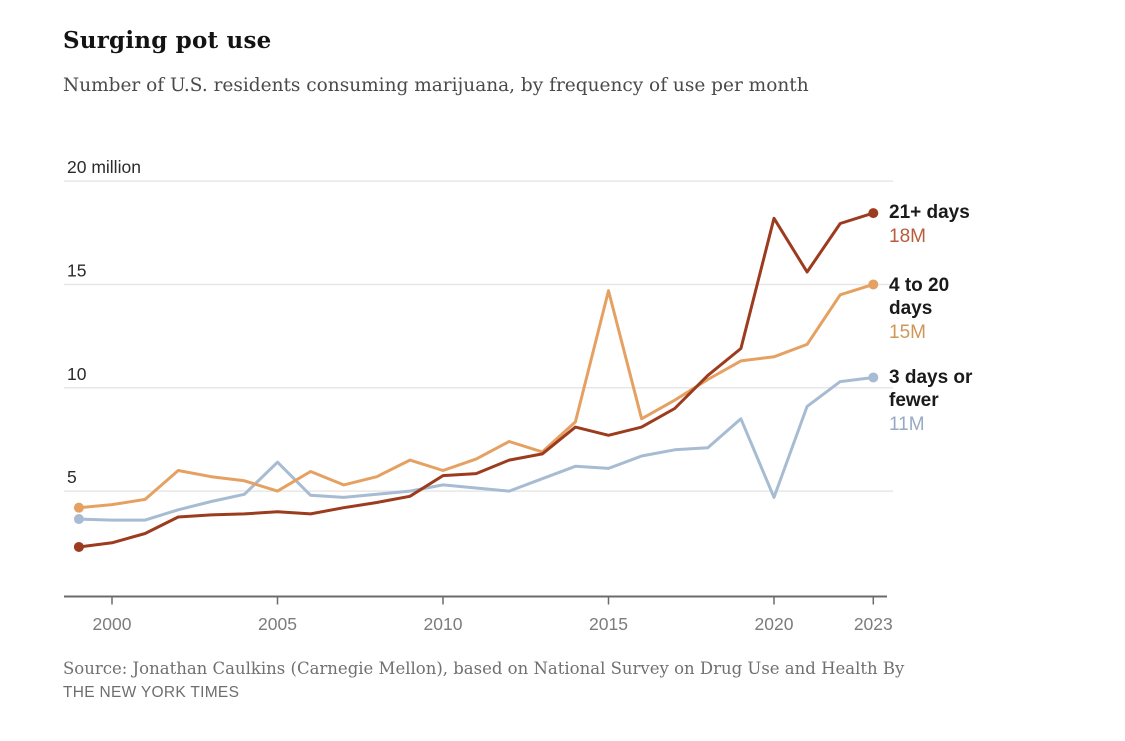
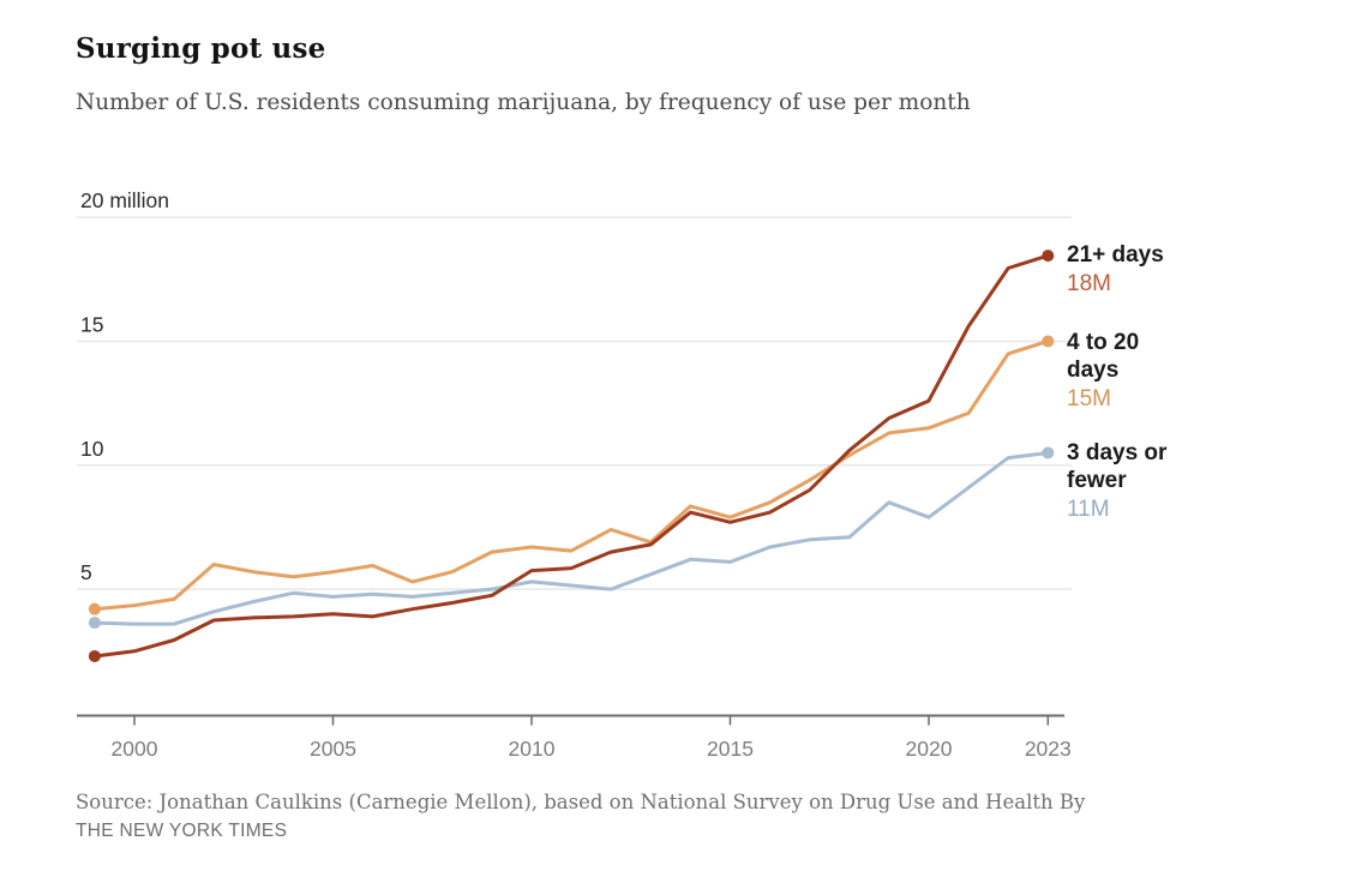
4 to 20 days/2005: 5.0 -> 5.7
3 days or fewer/2005: 6.4 -> 4.7
4 to 20 days/2010: 6.0 -> 6.7
4 to 20 days/2015: 14.7 -> 7.9
21+ days/2020: 18.2 -> 12.6
3 days or fewer/2020: 4.7 -> 7.9
